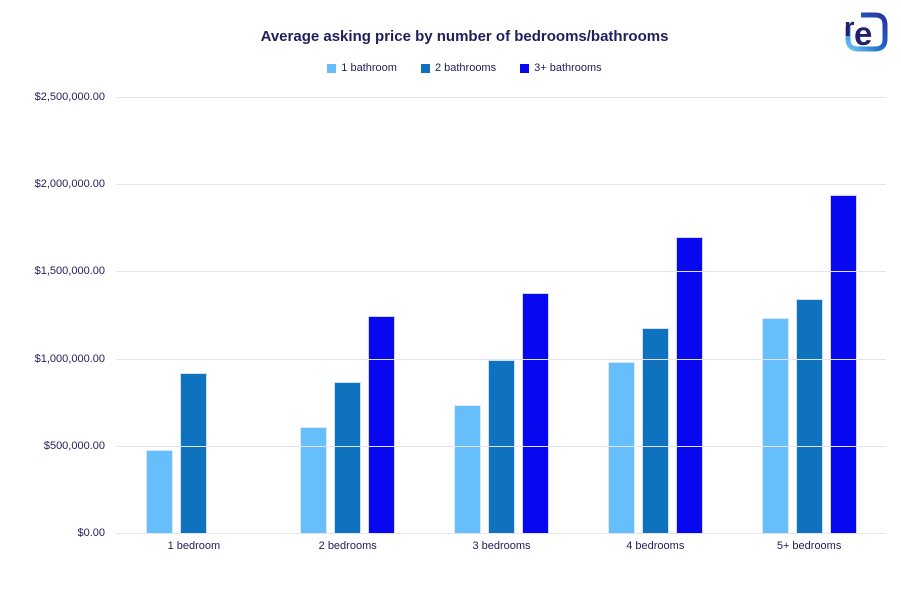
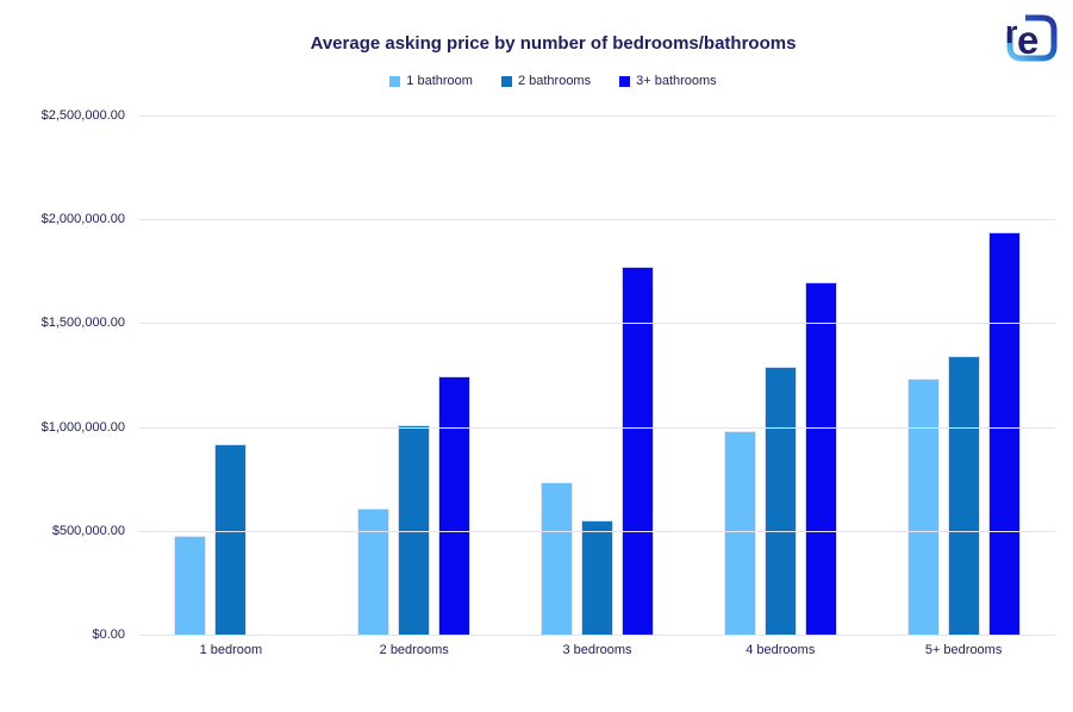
2 bathrooms/2 bedrooms: $860000 -> $1010000
2 bathrooms/3 bedrooms: $990000 -> $550000
3+ bathrooms/3 bedrooms: $1380000 -> $1770000
2 bathrooms/4 bedrooms: $1180000 -> $1290000
